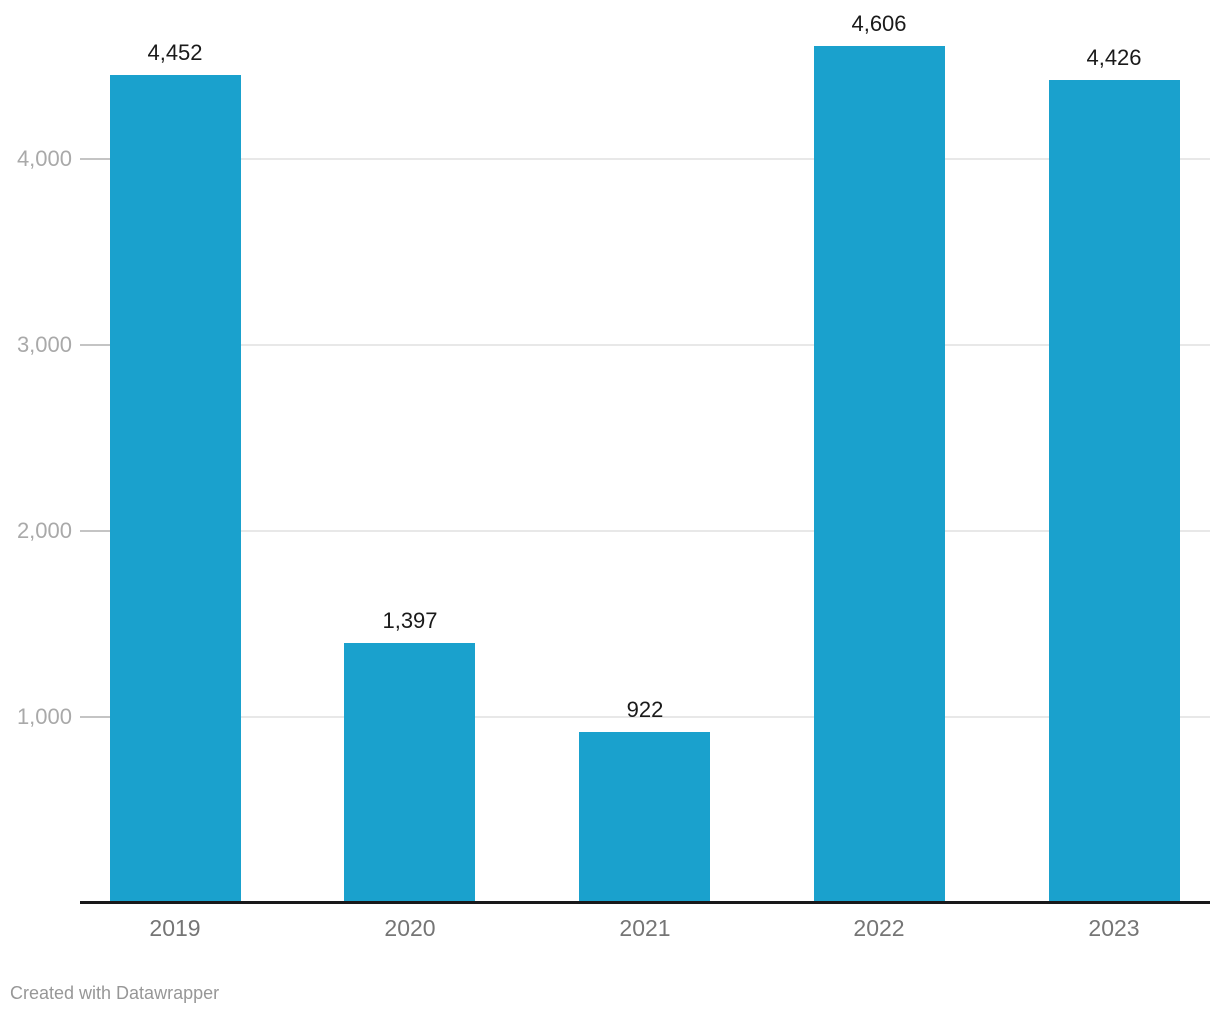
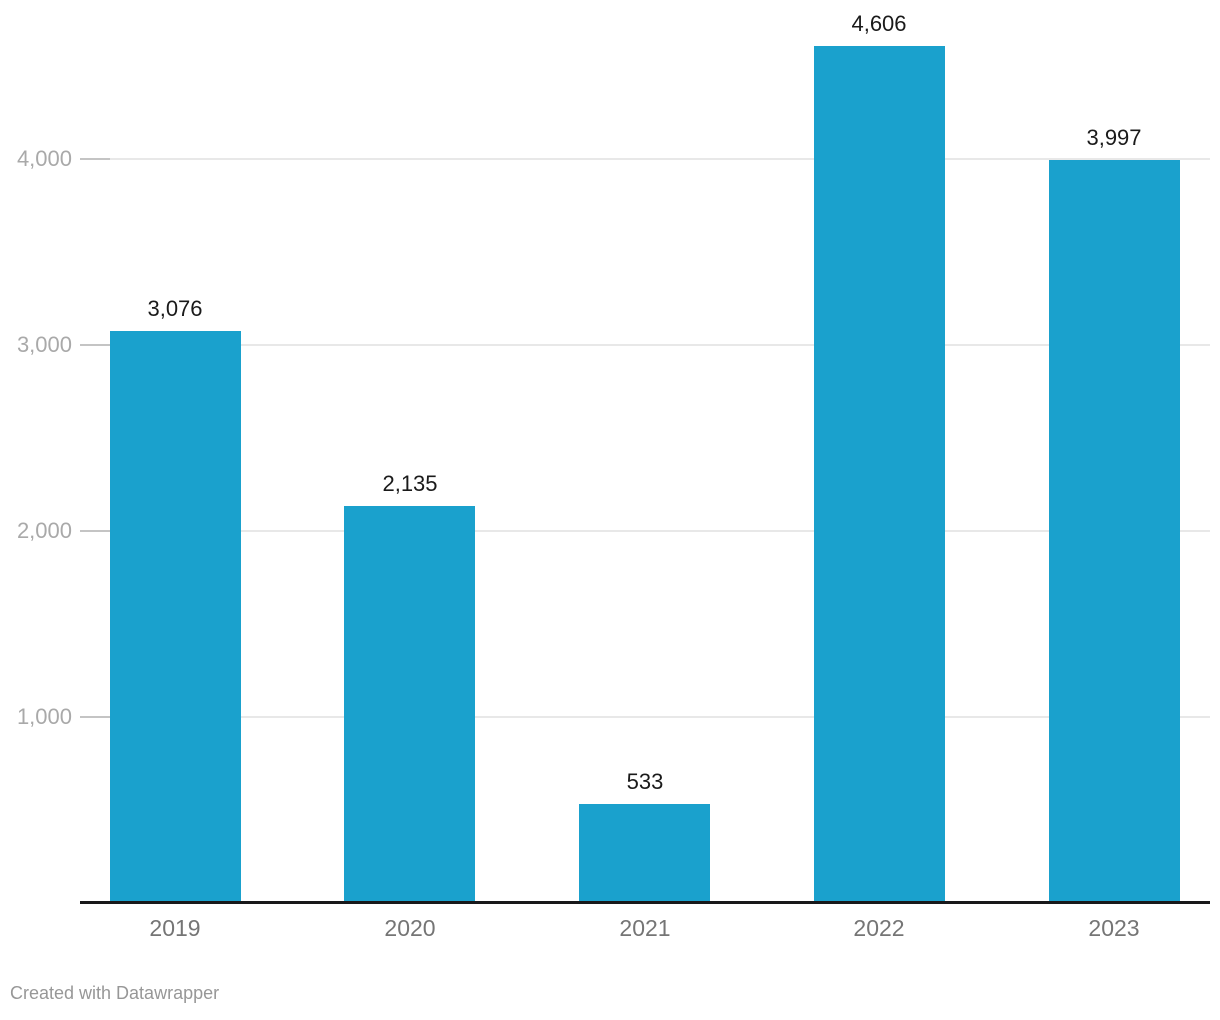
2019: 4,452 -> 3,076
2020: 1,397 -> 2,135
2021: 922 -> 533
2023: 4,426 -> 3,997
